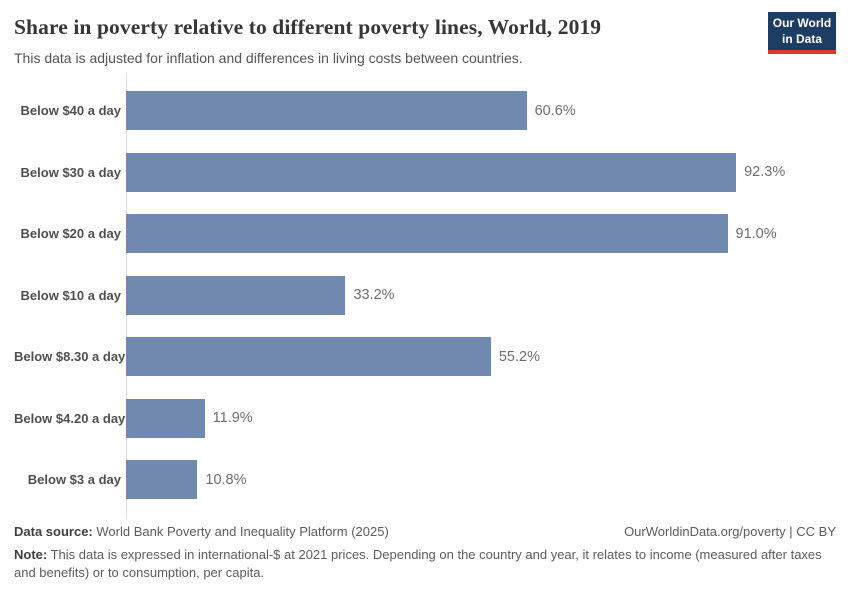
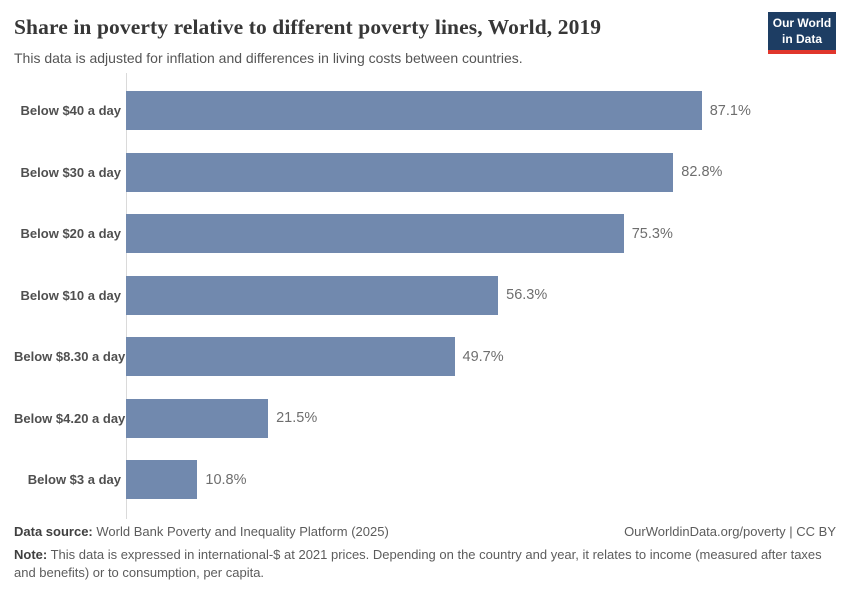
Below $40 a day: 60.6% -> 87.1%
Below $30 a day: 92.3% -> 82.8%
Below $20 a day: 91.0% -> 75.3%
Below $10 a day: 33.2% -> 56.3%
Below $8.30 a day: 55.2% -> 49.7%
Below $4.20 a day: 11.9% -> 21.5%
